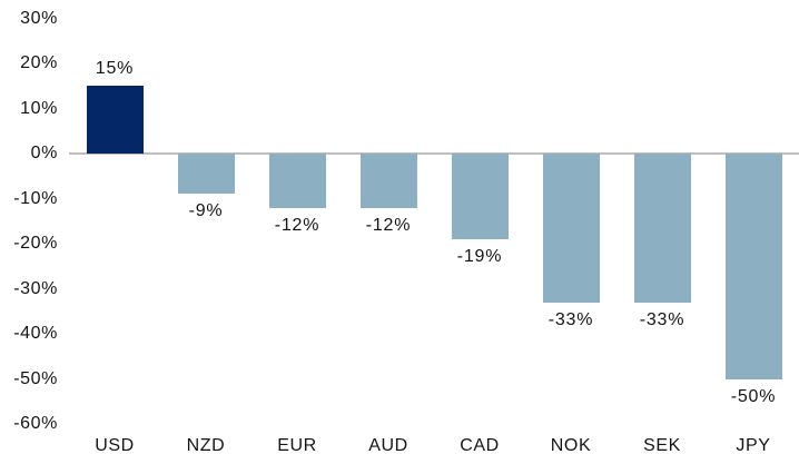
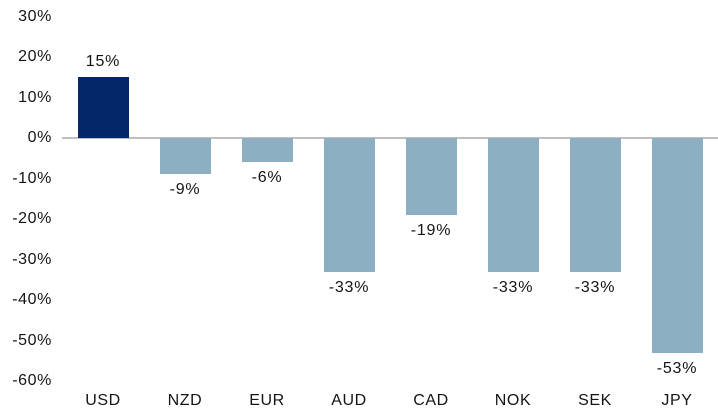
EUR: -12% -> -6%
AUD: -12% -> -33%
JPY: -50% -> -53%
